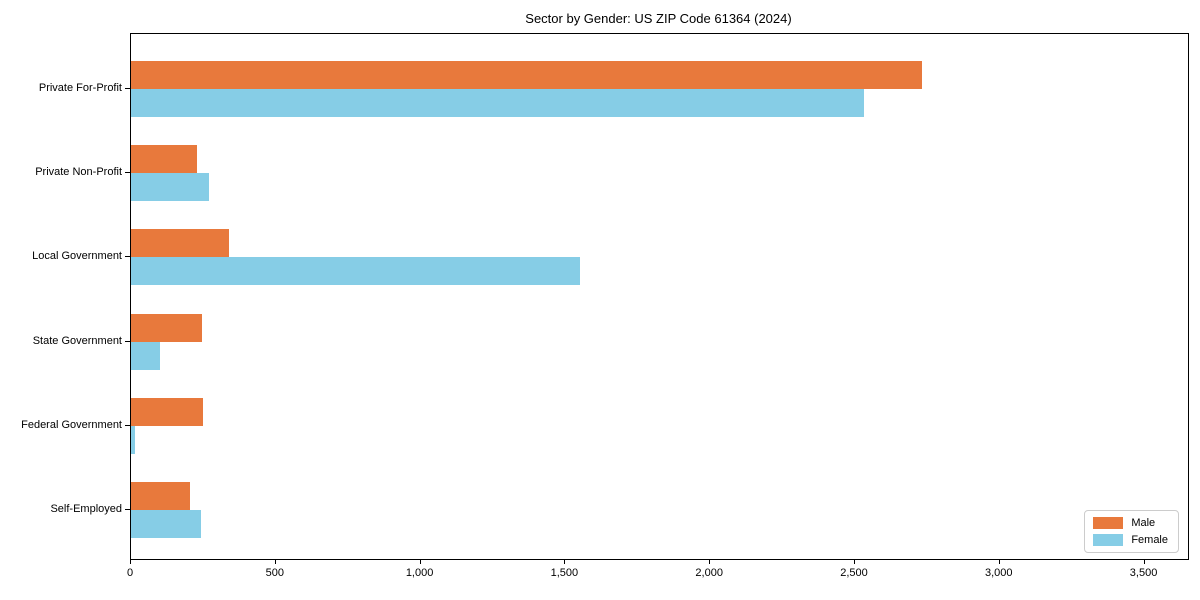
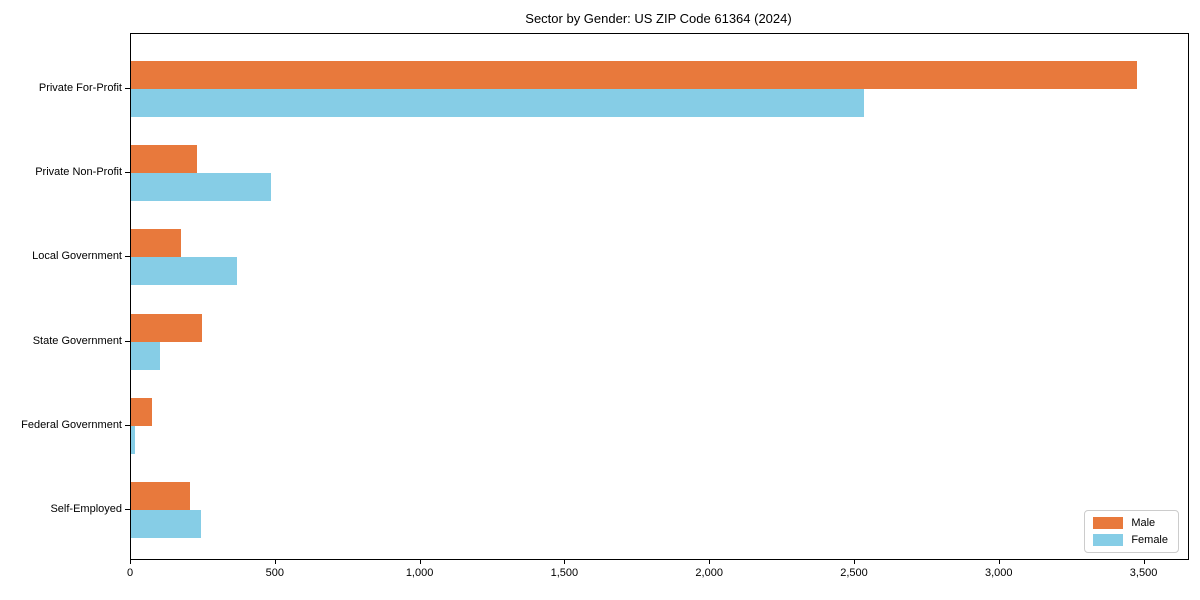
Male/Private For-Profit: 2730 -> 3480
Female/Private Non-Profit: 270 -> 480
Male/Local Government: 340 -> 170
Female/Local Government: 1550 -> 370
Male/Federal Government: 250 -> 70
